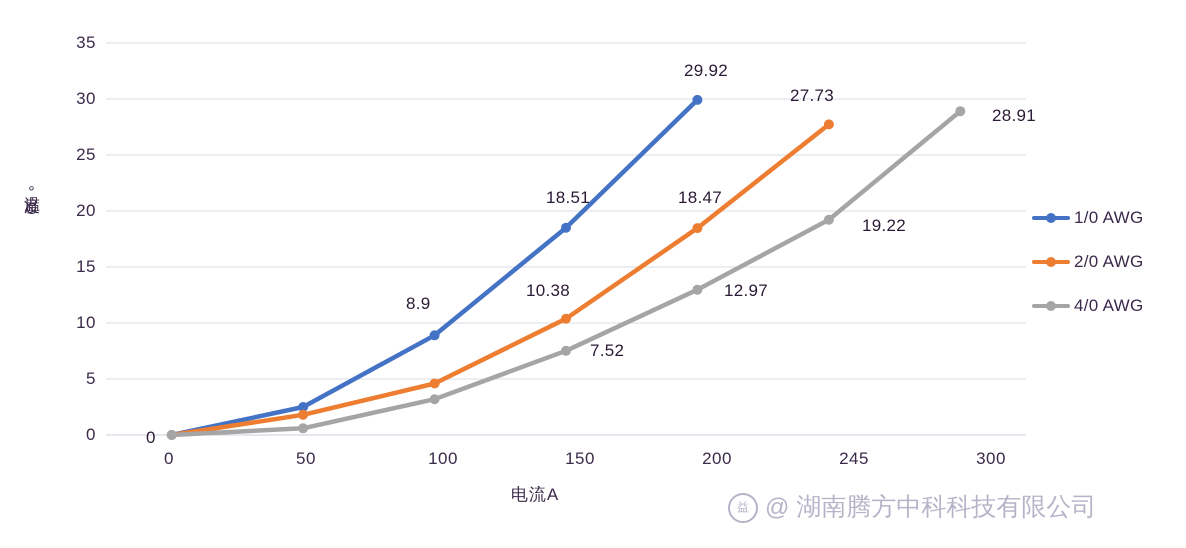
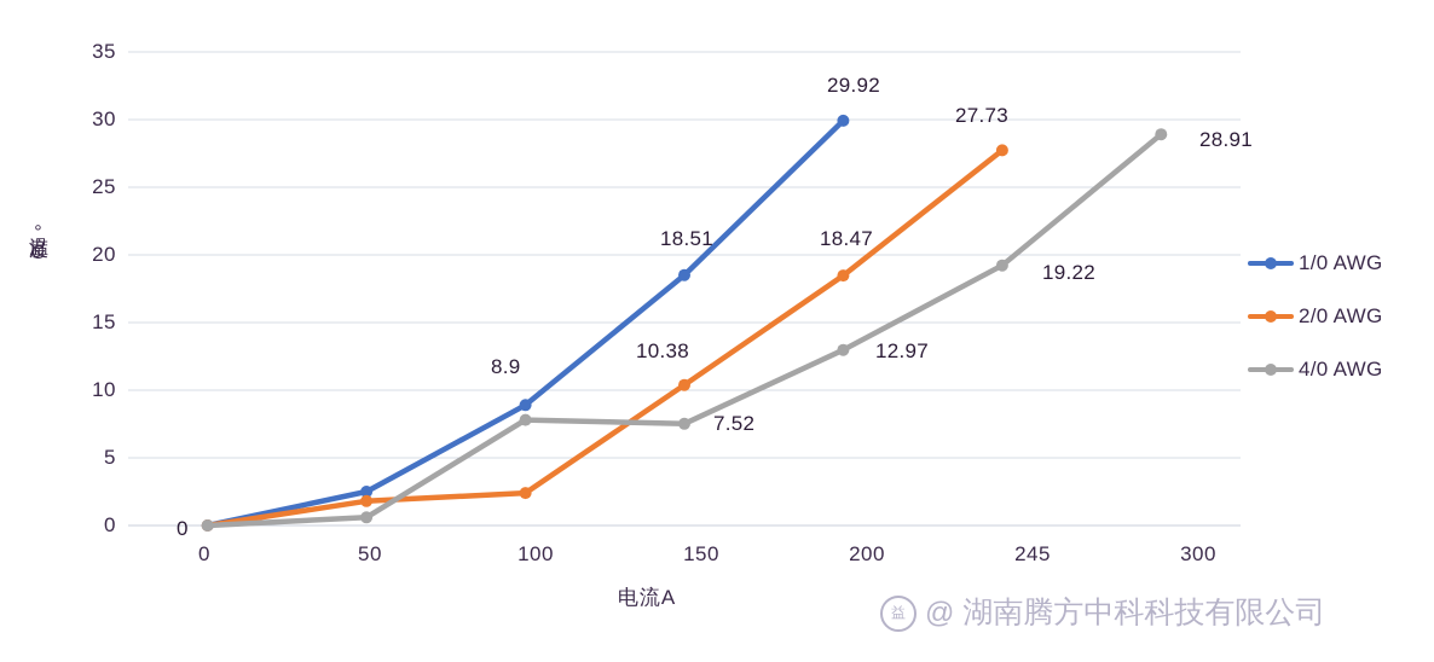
2/0 AWG/100: 4.6 -> 2.4
4/0 AWG/100: 3.2 -> 7.8
